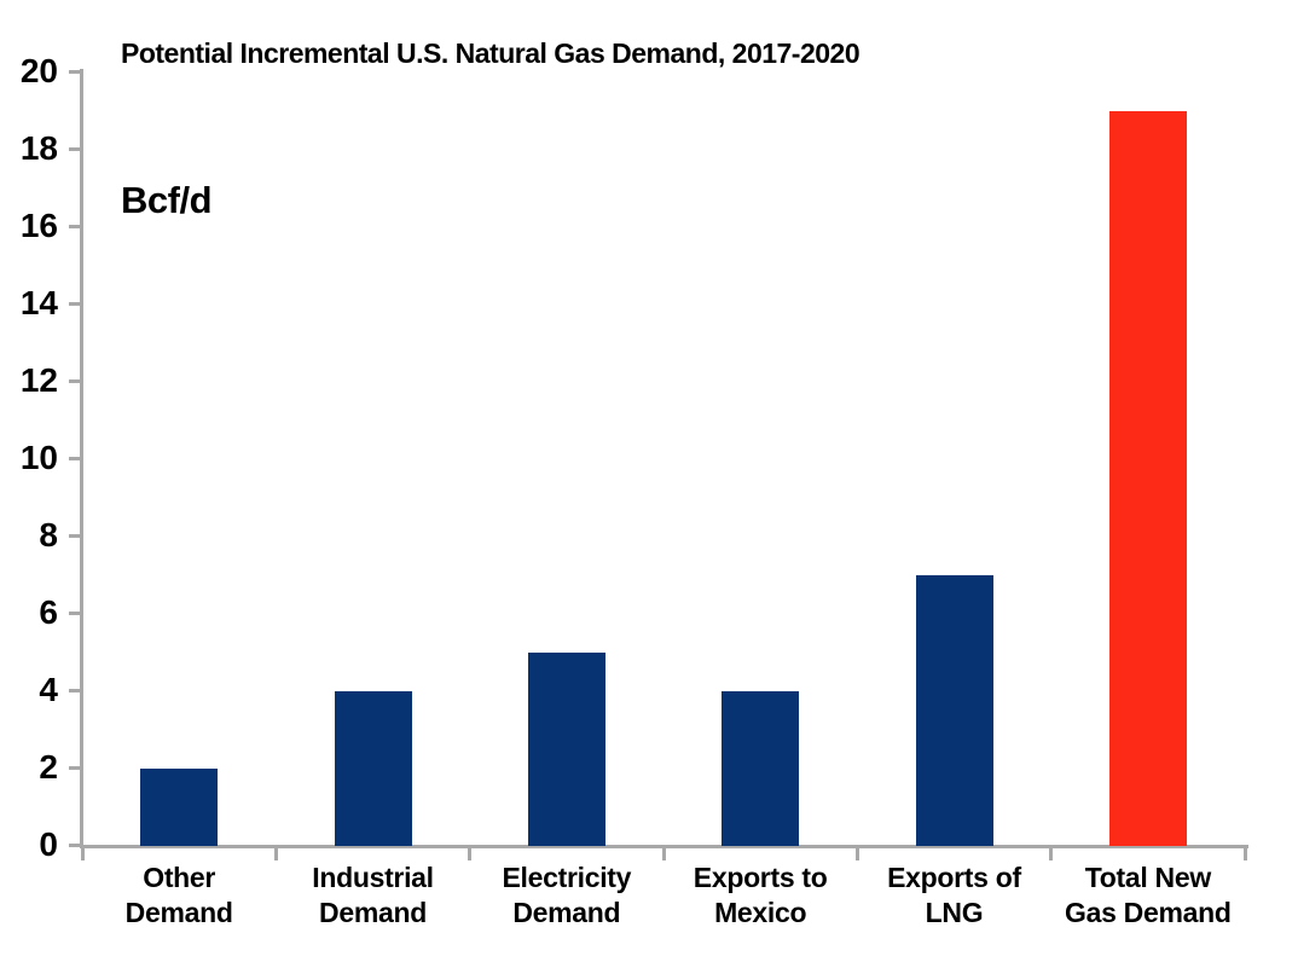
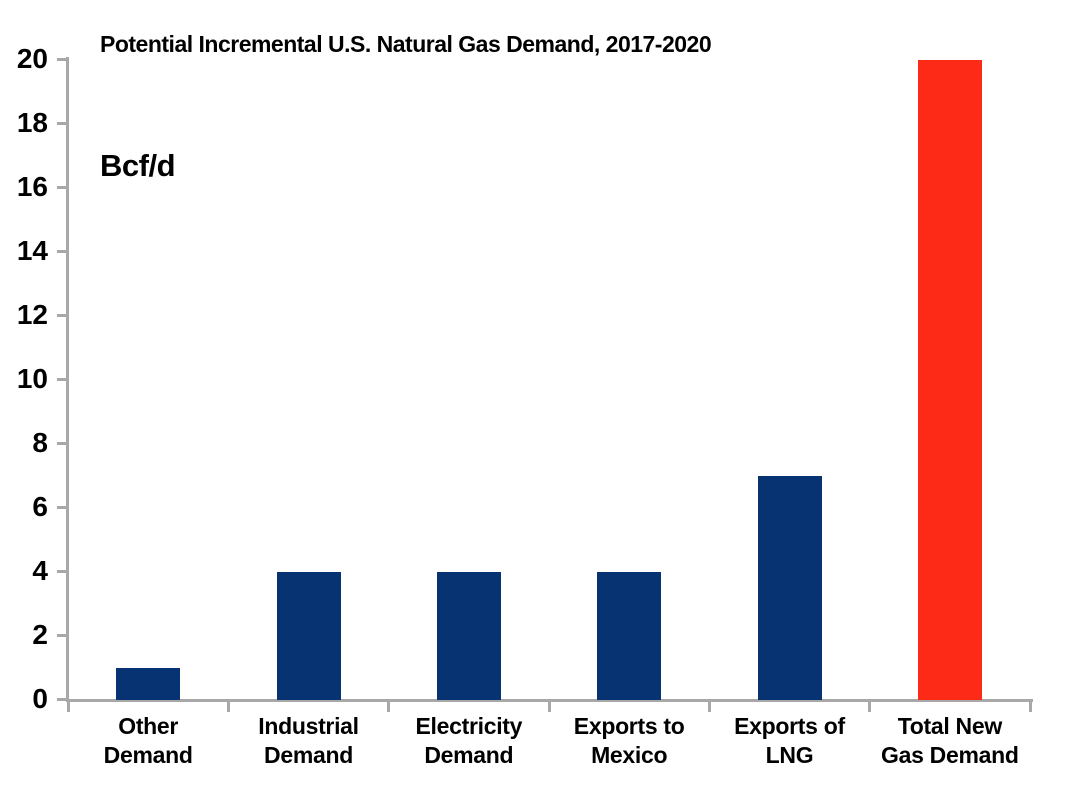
Other Demand: 2 -> 1
Electricity Demand: 5 -> 4
Total New Gas Demand: 19 -> 20
